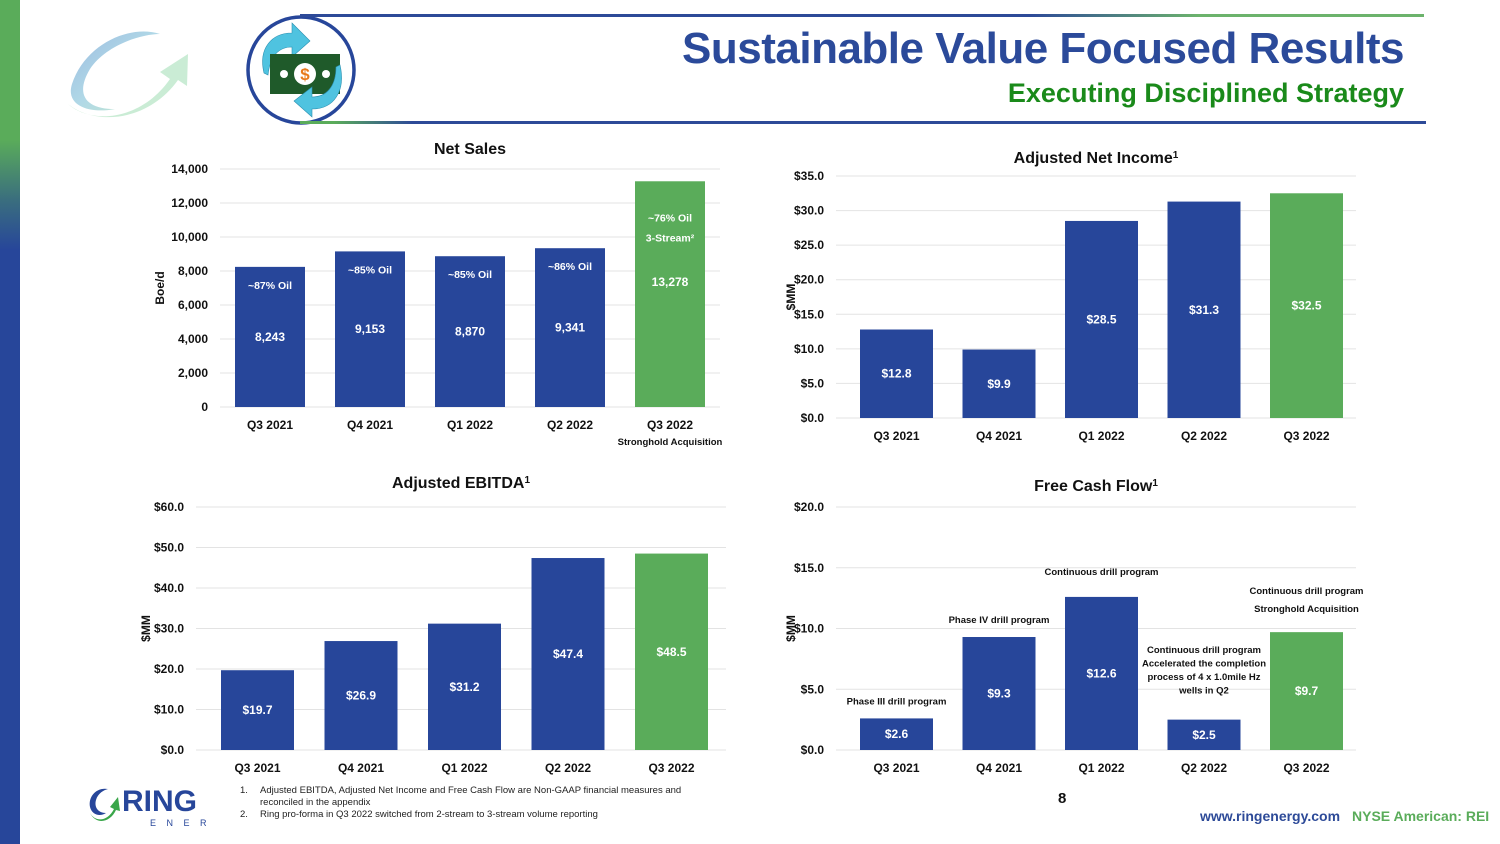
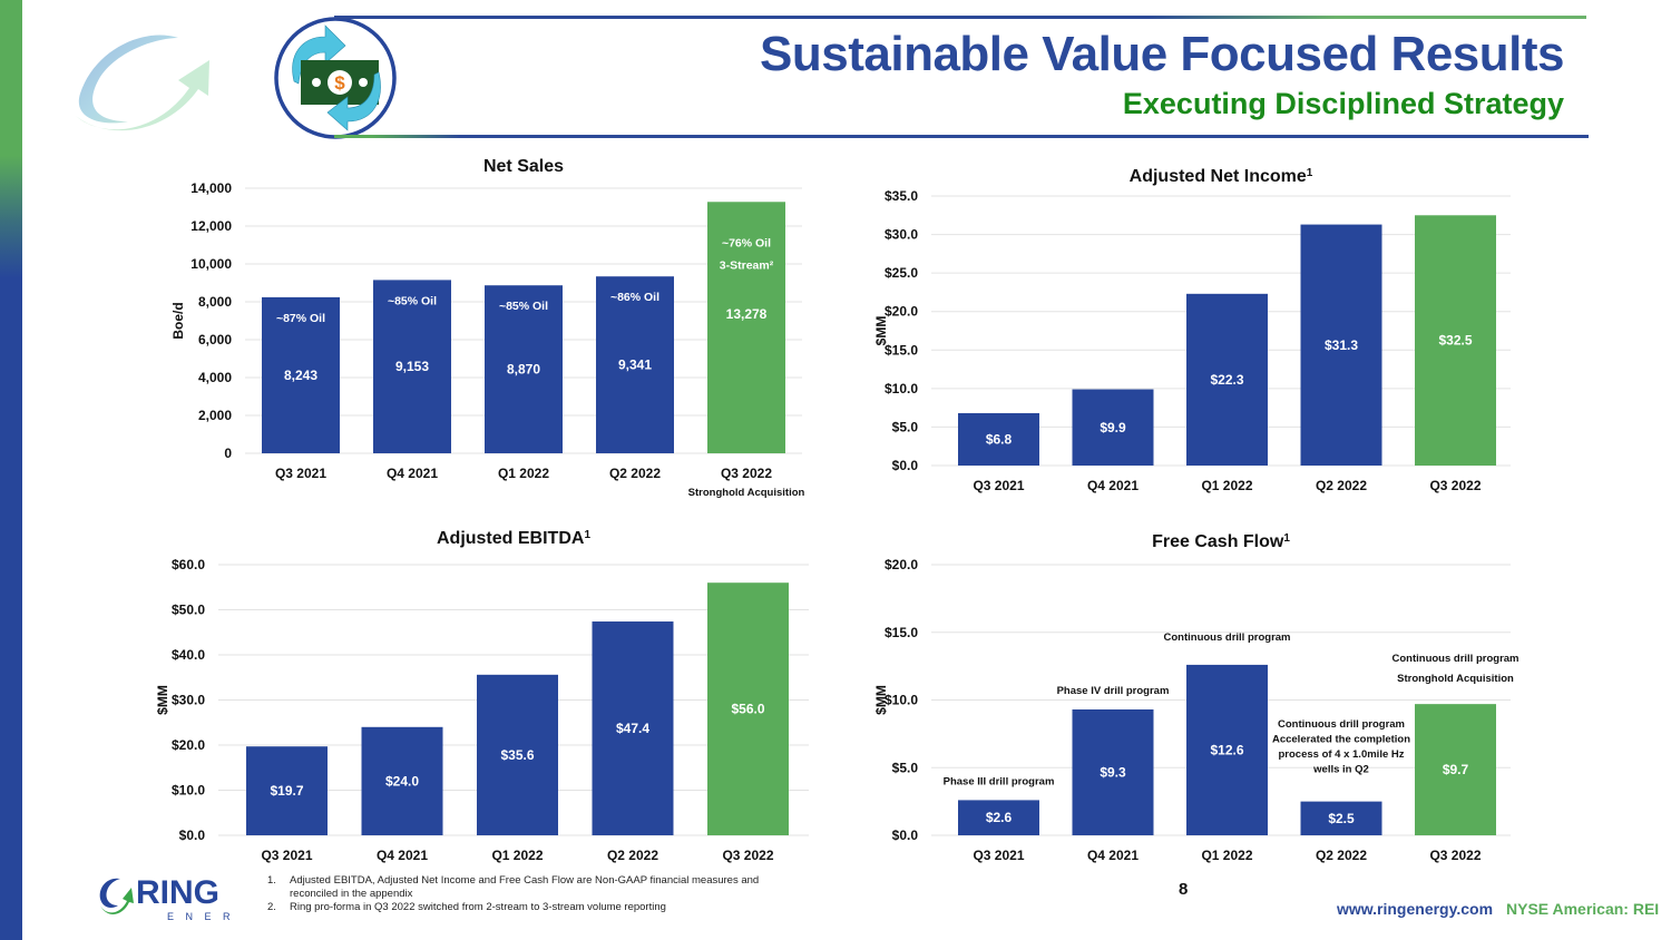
Adjusted Net Income/Q3 2021: $12.8 -> $6.8
Adjusted Net Income/Q1 2022: $28.5 -> $22.3
Adjusted EBITDA/Q4 2021: $26.9 -> $24.0
Adjusted EBITDA/Q1 2022: $31.2 -> $35.6
Adjusted EBITDA/Q3 2022: $48.5 -> $56.0
